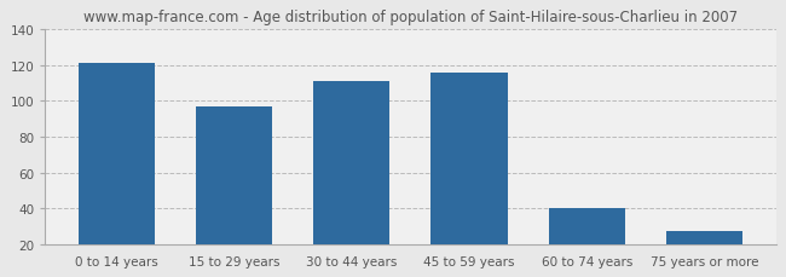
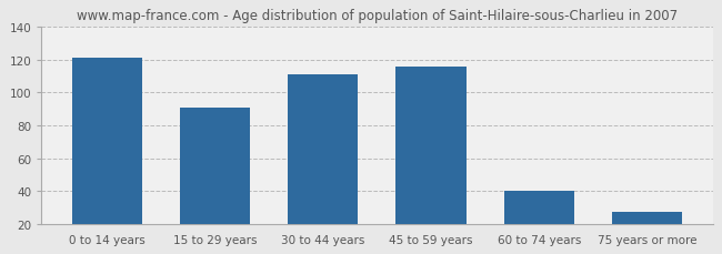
15 to 29 years: 97 -> 91
